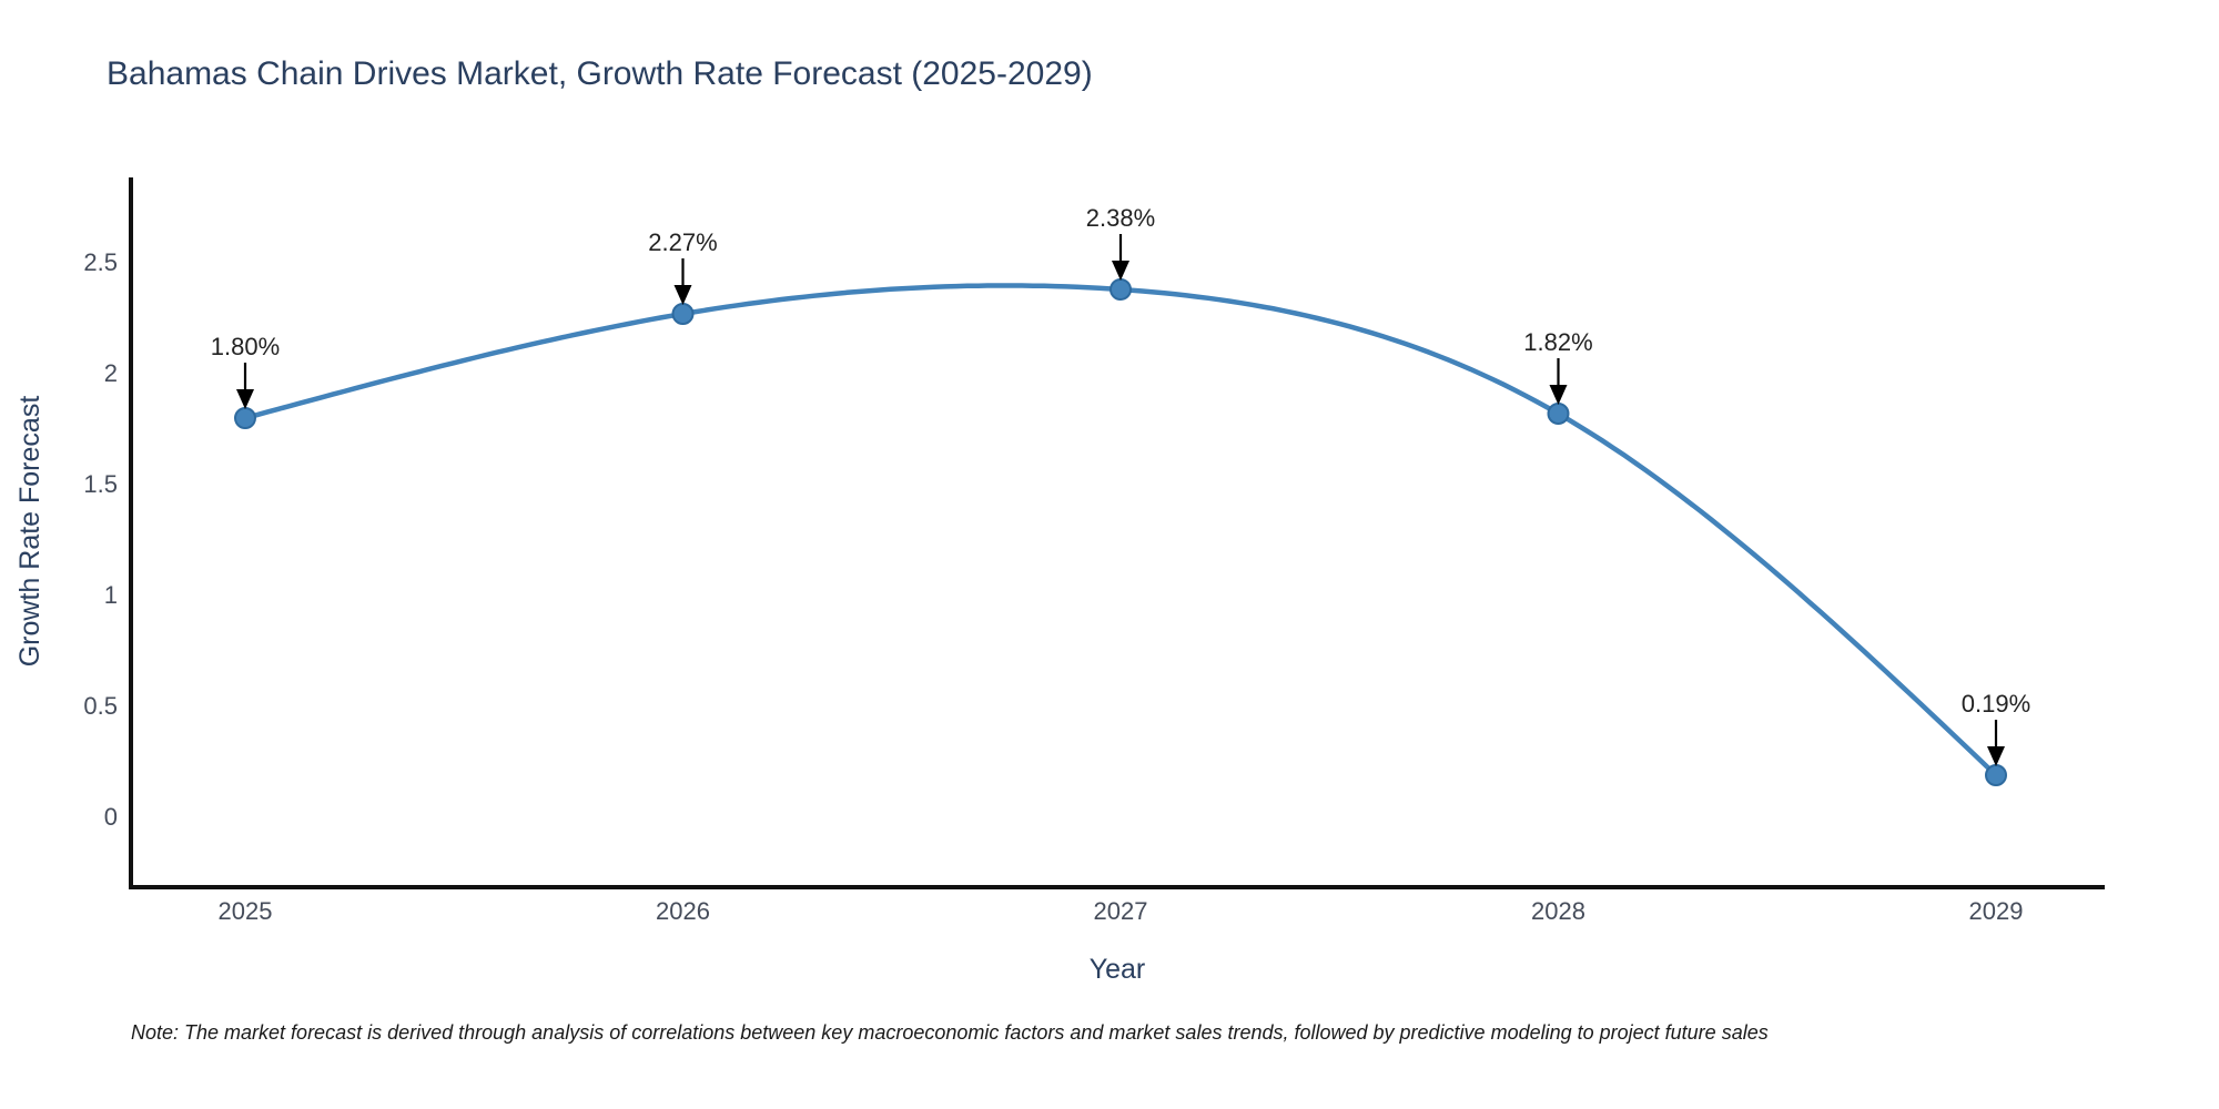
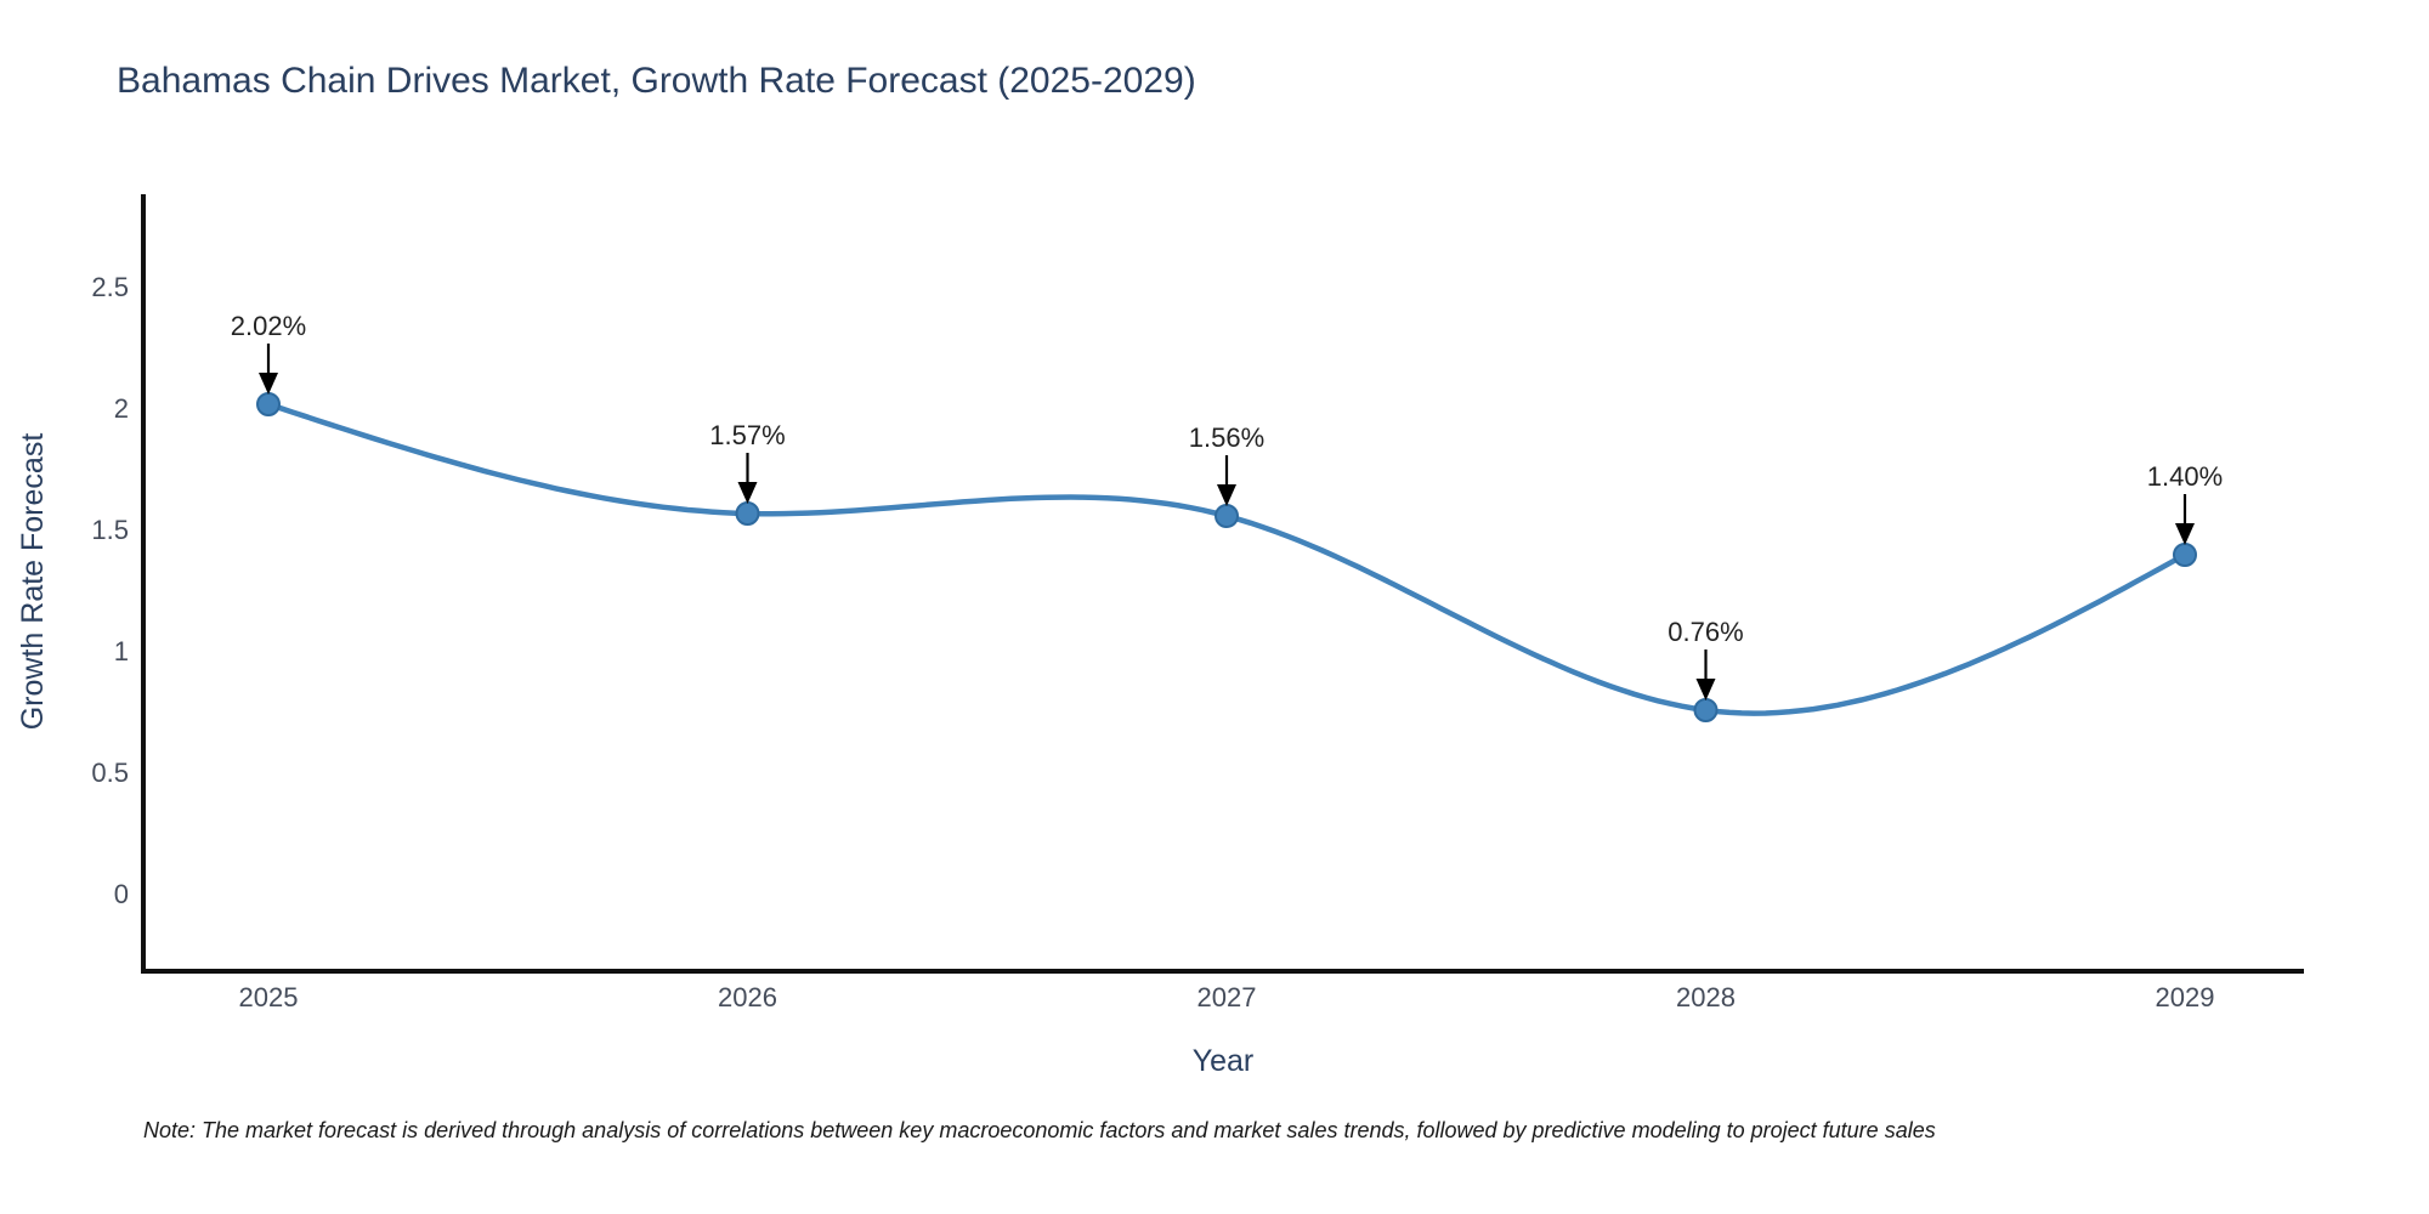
2025: 1.80% -> 2.02%
2026: 2.27% -> 1.57%
2027: 2.38% -> 1.56%
2028: 1.82% -> 0.76%
2029: 0.19% -> 1.40%
